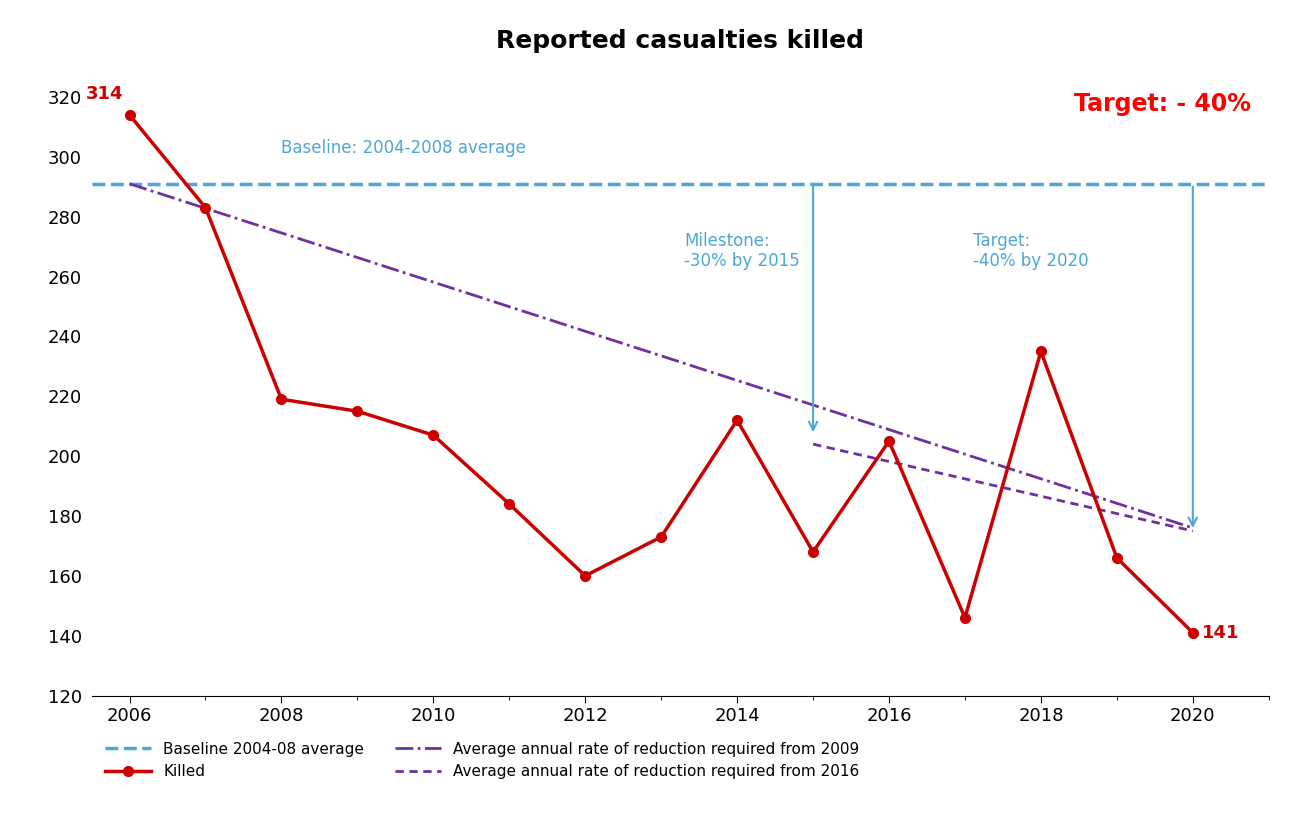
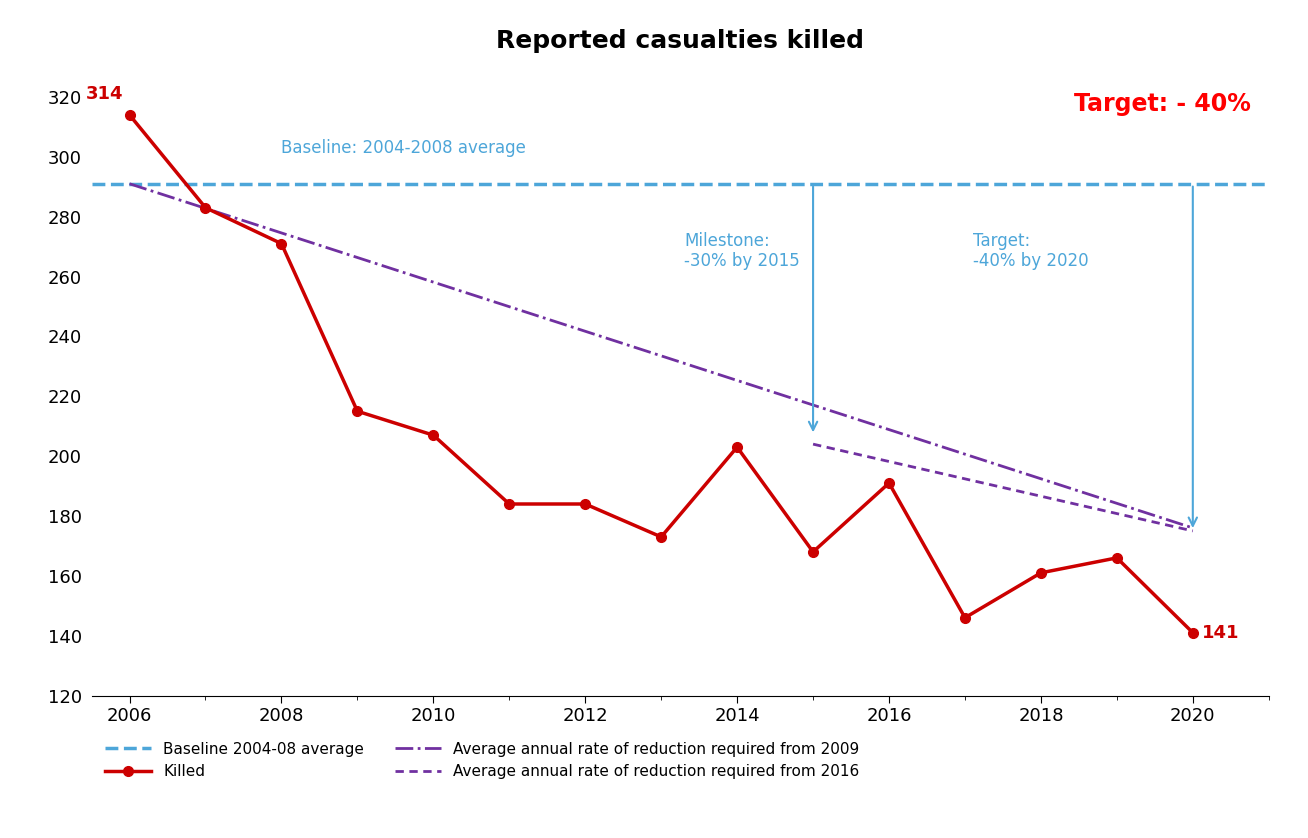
2008: 219 -> 271
2012: 160 -> 184
2014: 212 -> 203
2016: 205 -> 191
2018: 235 -> 161
